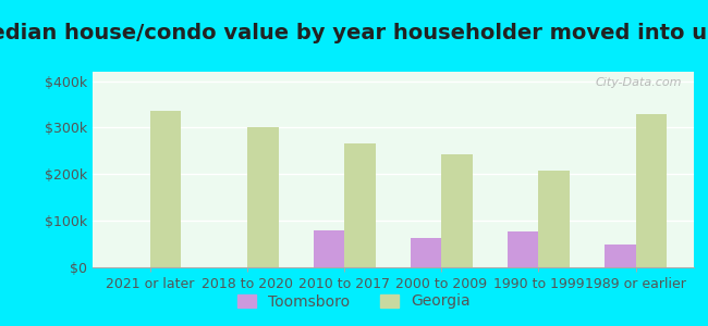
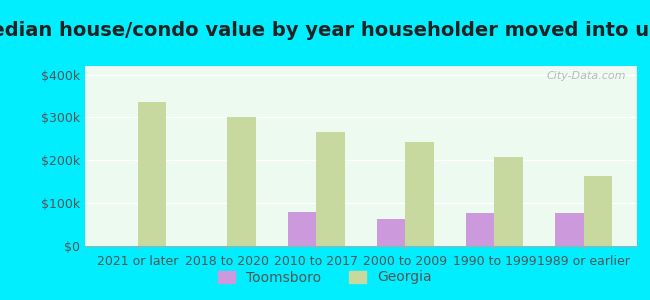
Toomsboro/1989 or earlier: $50k -> $78k
Georgia/1989 or earlier: $330k -> $163k
